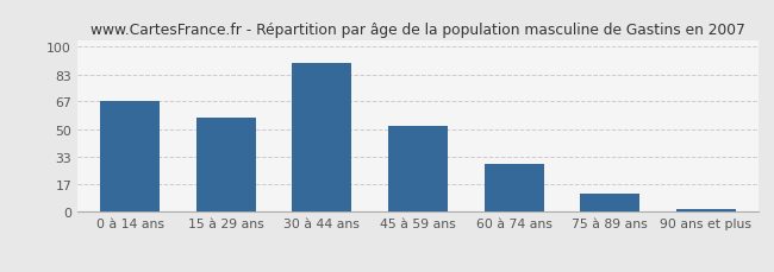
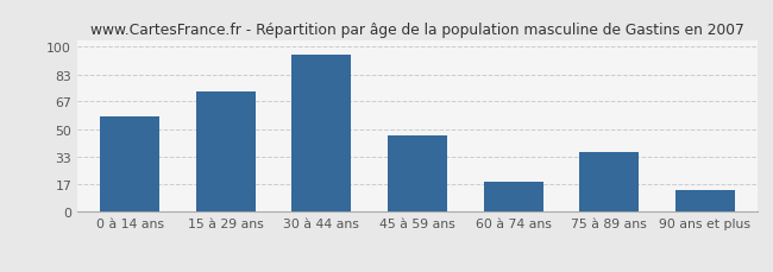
0 à 14 ans: 67 -> 58
15 à 29 ans: 57 -> 73
30 à 44 ans: 90 -> 95
45 à 59 ans: 52 -> 46
60 à 74 ans: 29 -> 18
75 à 89 ans: 11 -> 36
90 ans et plus: 2 -> 13
